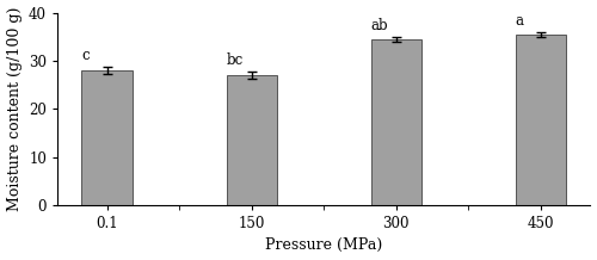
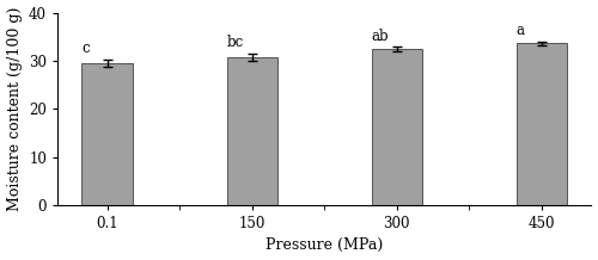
0.1: 28.0 -> 29.5
150: 27.0 -> 30.7
300: 34.5 -> 32.4
450: 35.5 -> 33.6
